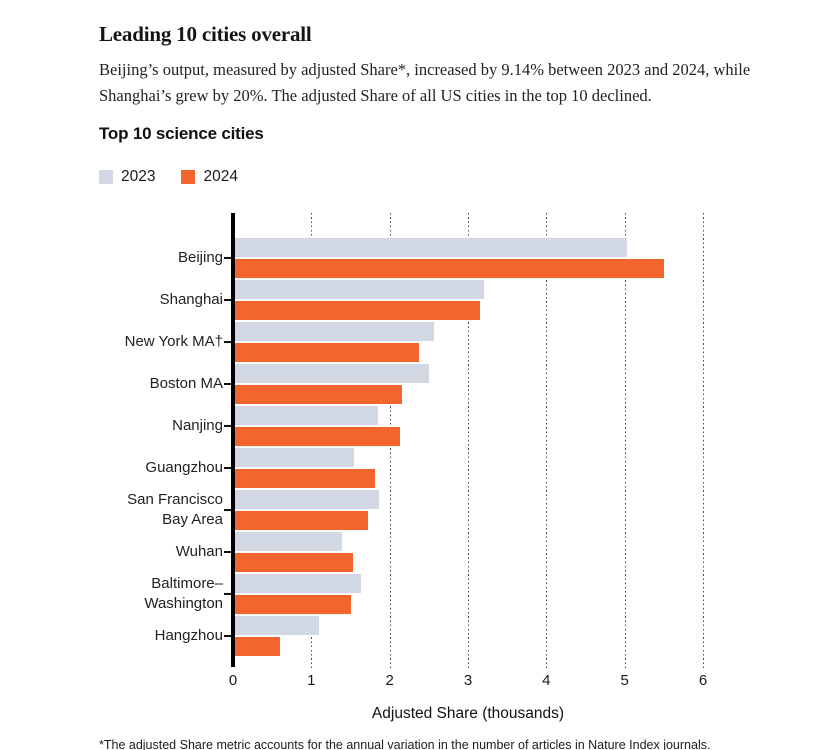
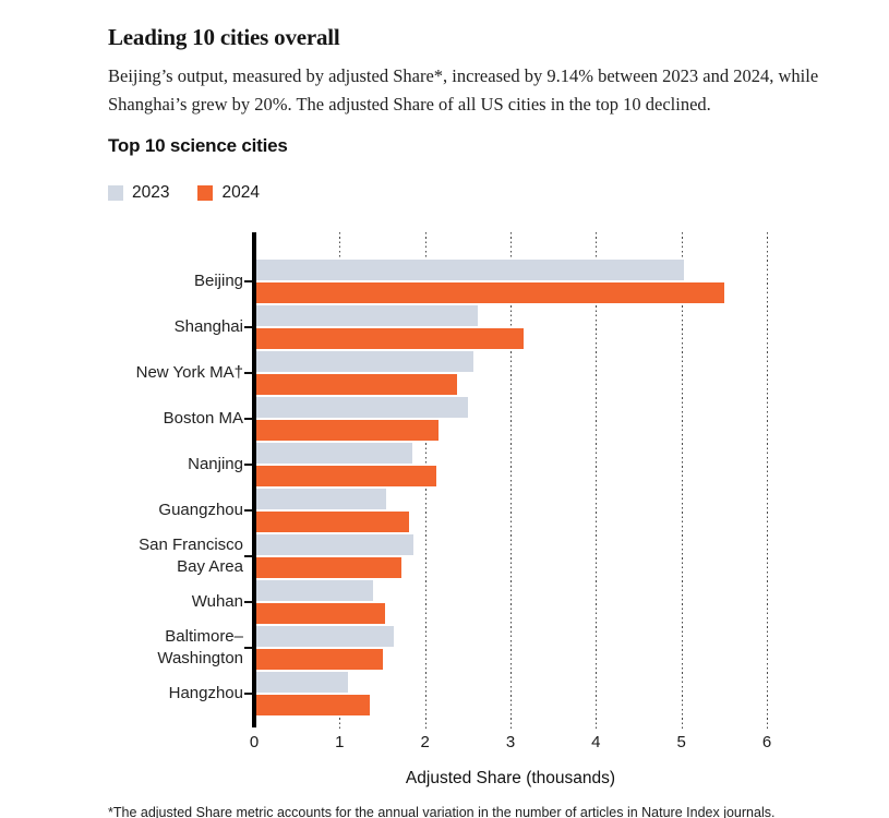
2023/Shanghai: 3.2 -> 2.6
2024/Hangzhou: 0.6 -> 1.4
